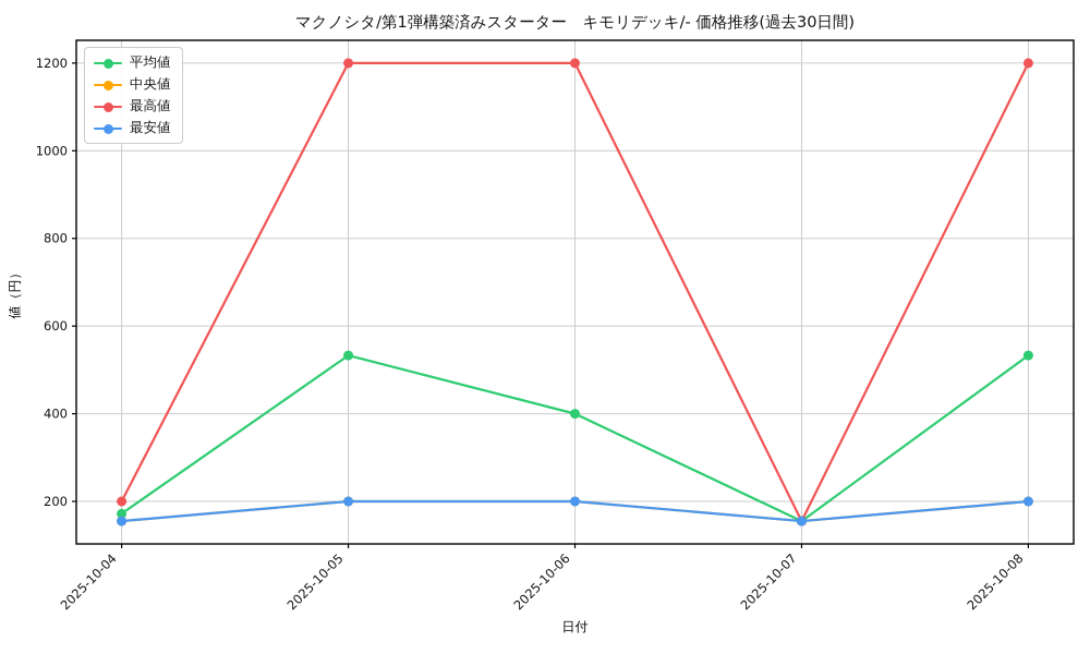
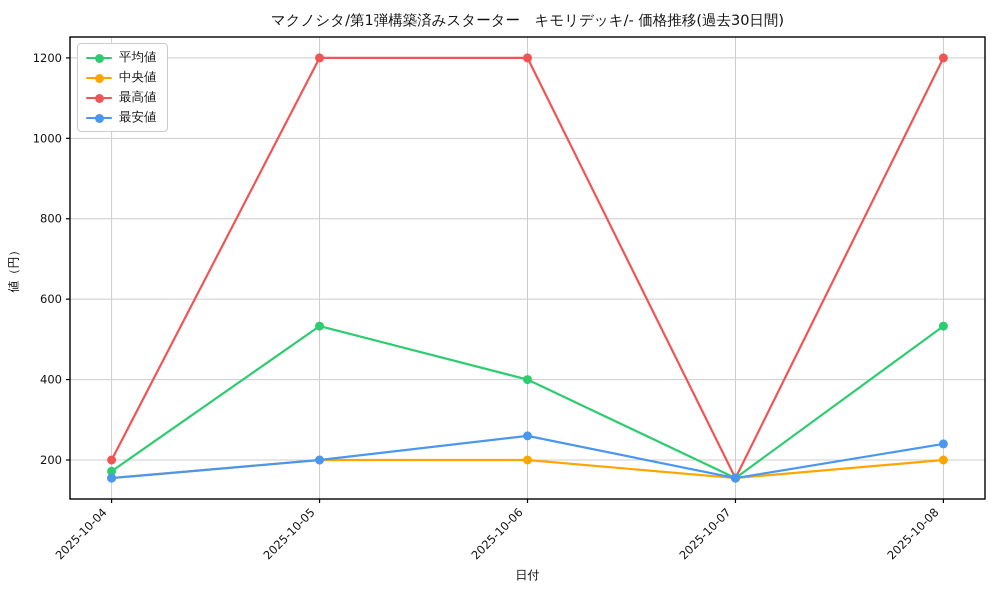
最安値/2025-10-06: 200 -> 260
最安値/2025-10-08: 200 -> 240
